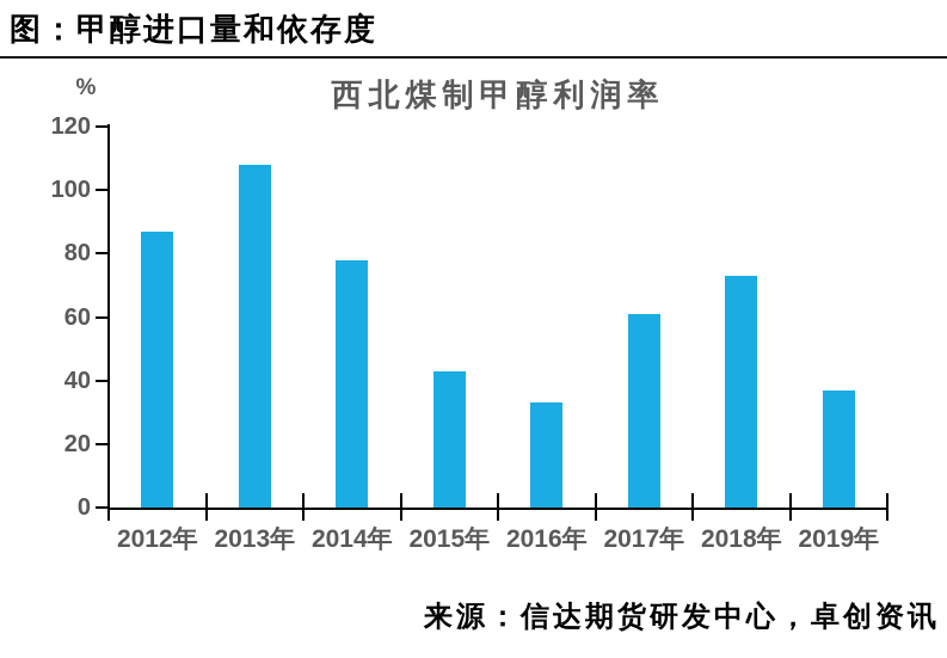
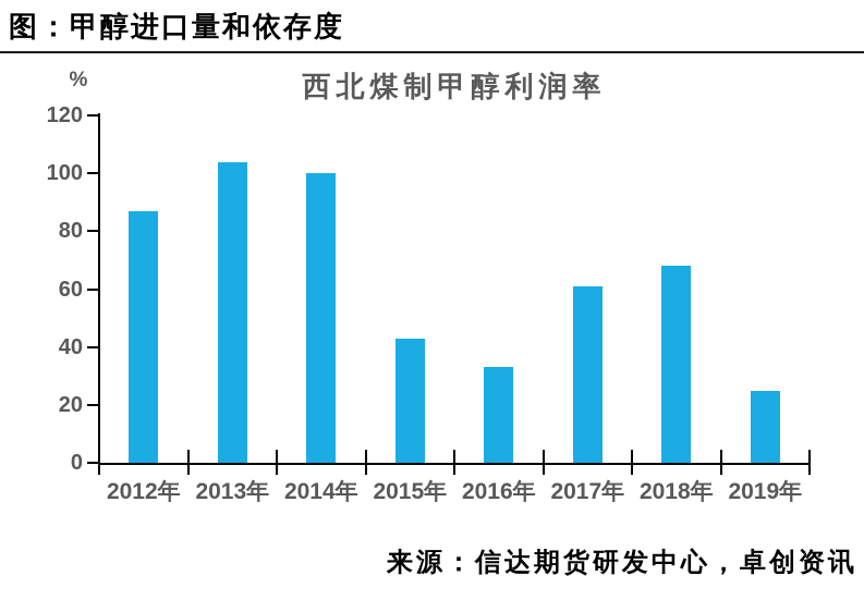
2013年: 108 -> 104
2014年: 78 -> 100
2018年: 73 -> 68
2019年: 37 -> 25
